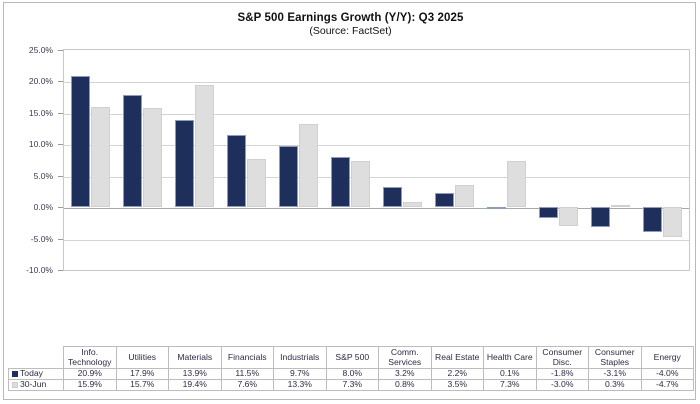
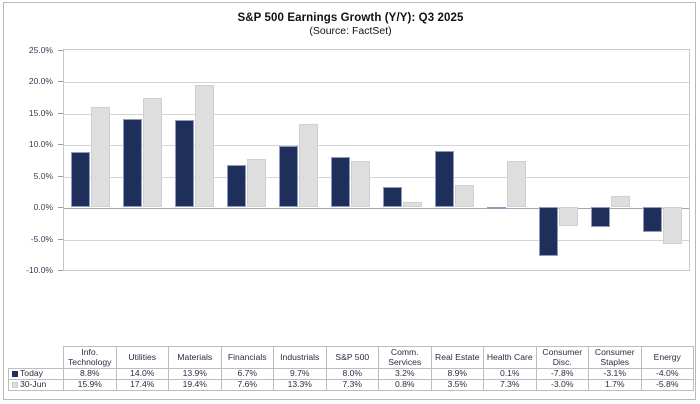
Today/Info. Technology: 20.9% -> 8.8%
Today/Utilities: 17.9% -> 14.0%
30-Jun/Utilities: 15.7% -> 17.4%
Today/Financials: 11.5% -> 6.7%
Today/Real Estate: 2.2% -> 8.9%
Today/Consumer Disc.: -1.8% -> -7.8%
30-Jun/Consumer Staples: 0.3% -> 1.7%
30-Jun/Energy: -4.7% -> -5.8%
